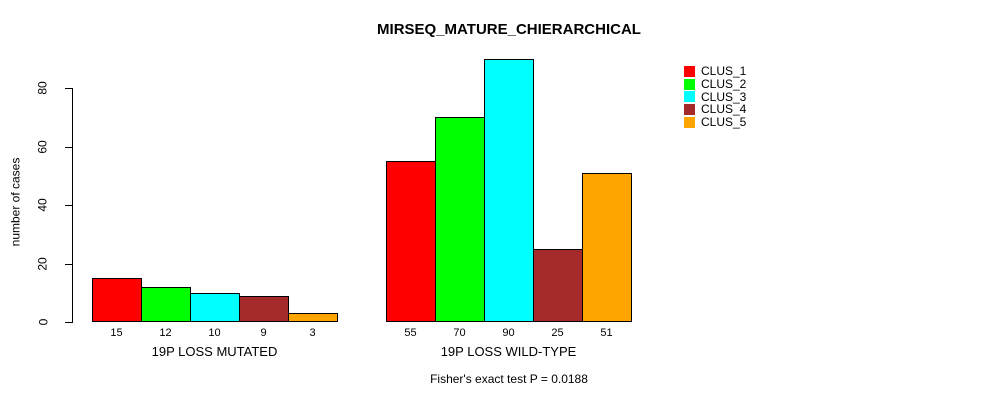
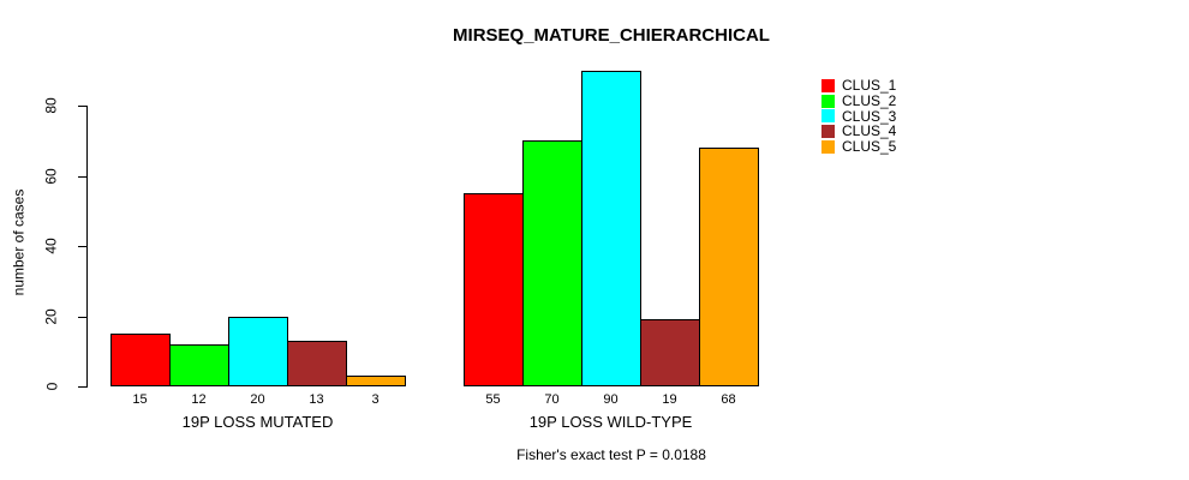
CLUS_3/19P LOSS MUTATED: 10 -> 20
CLUS_4/19P LOSS MUTATED: 9 -> 13
CLUS_4/19P LOSS WILD-TYPE: 25 -> 19
CLUS_5/19P LOSS WILD-TYPE: 51 -> 68
